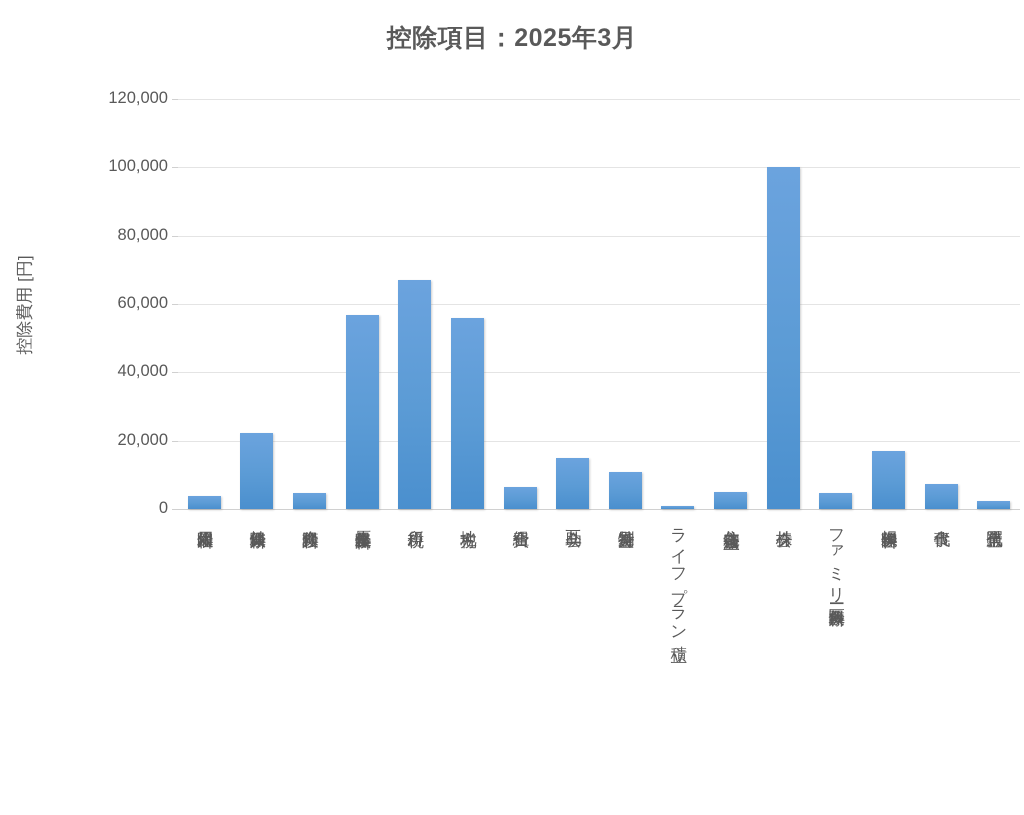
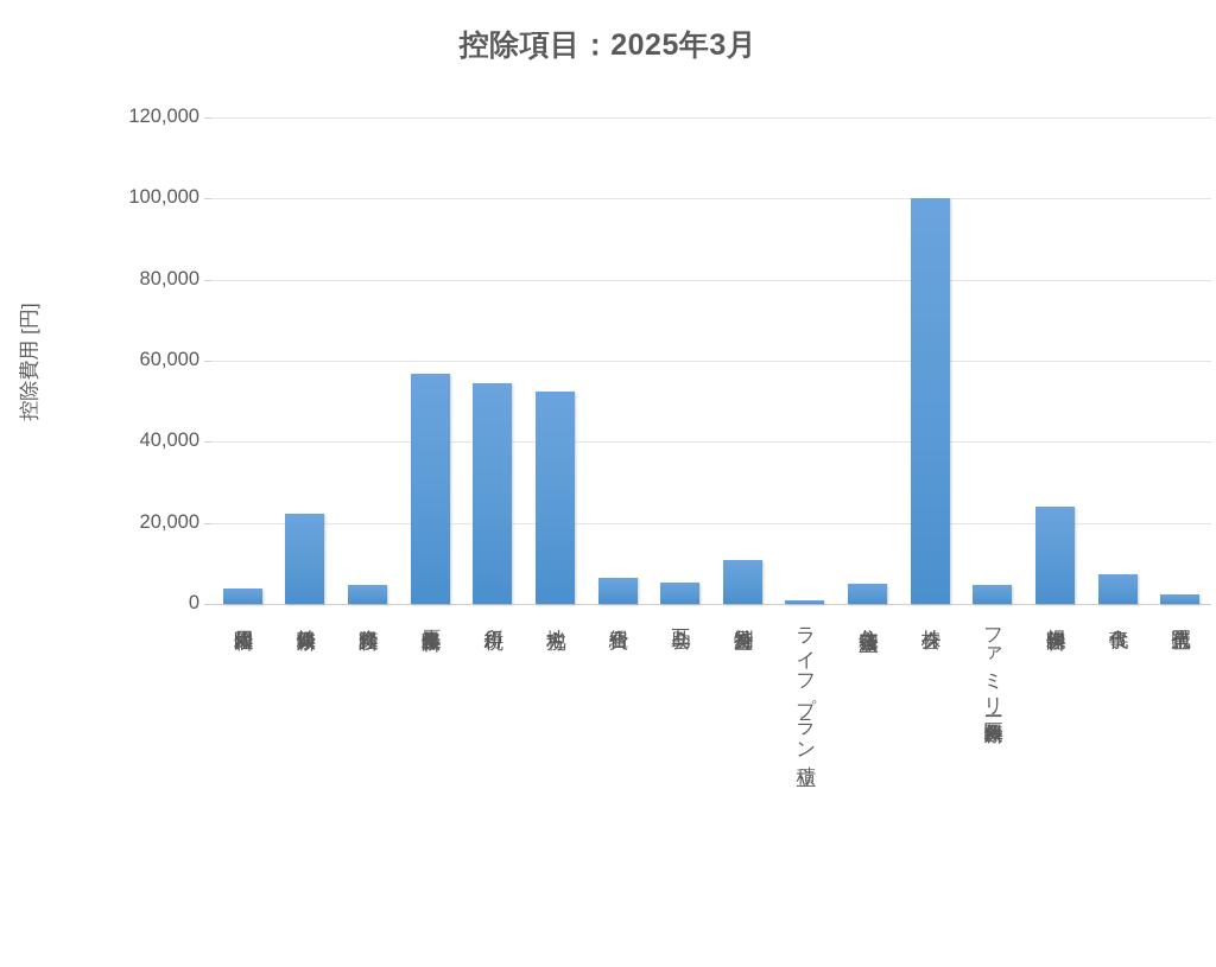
所得税: 67000 -> 54000
地方税: 56000 -> 52000
互助会: 15000 -> 5000
損害保険料: 17000 -> 24000
